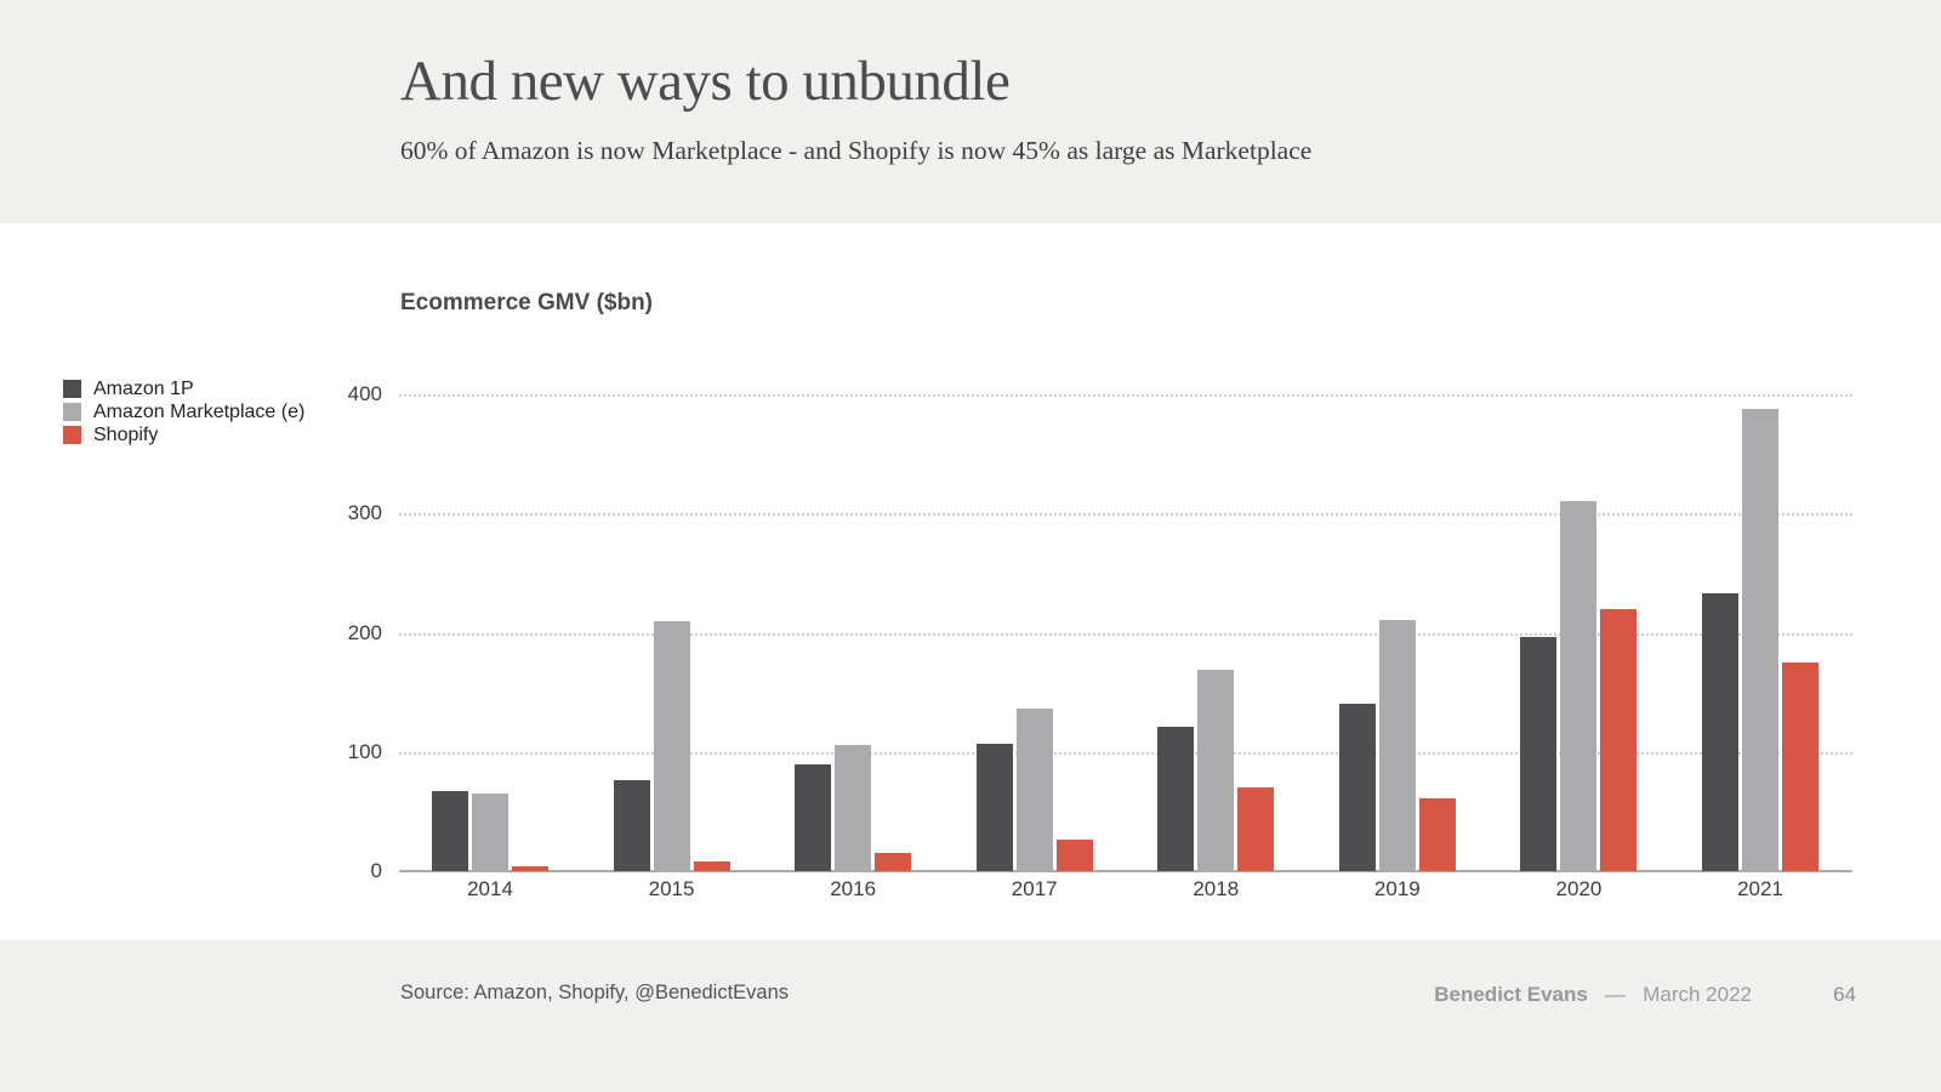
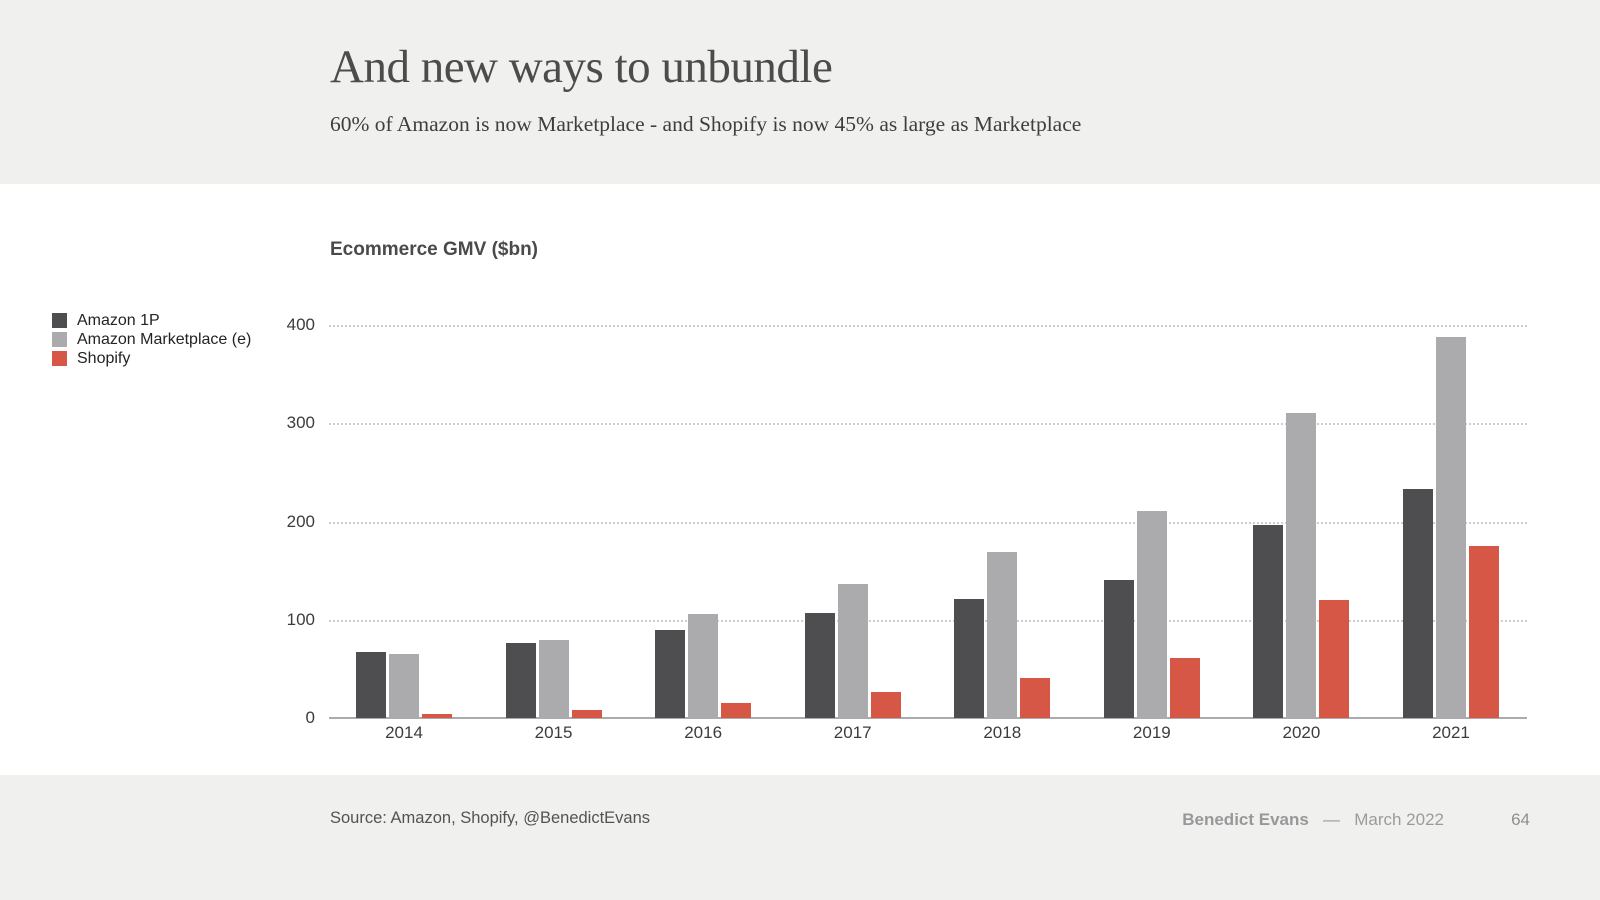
Amazon Marketplace (e)/2015: 210 -> 80
Shopify/2018: 70 -> 40
Shopify/2020: 220 -> 120
